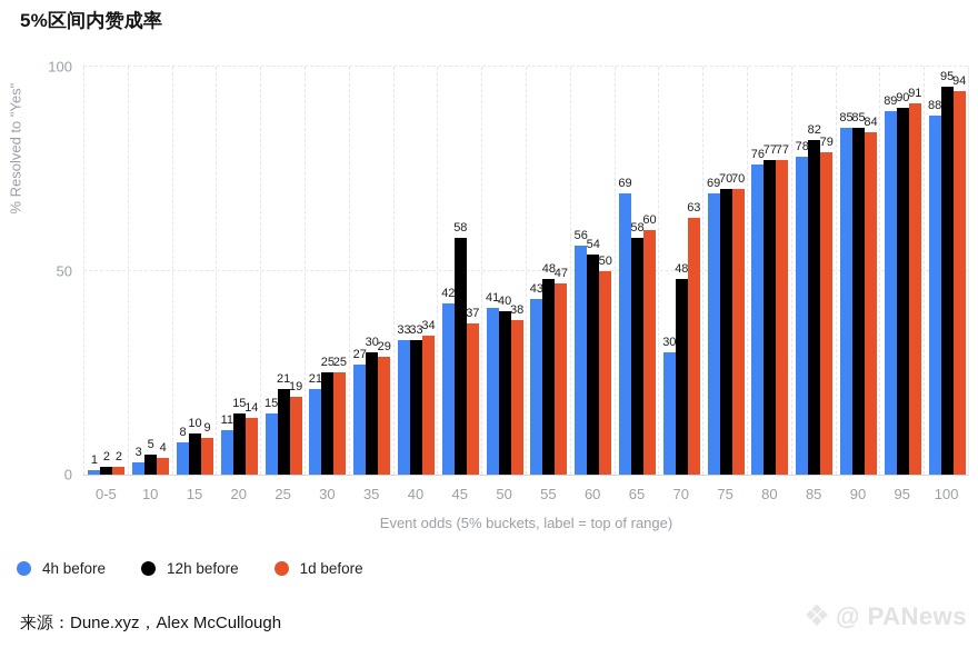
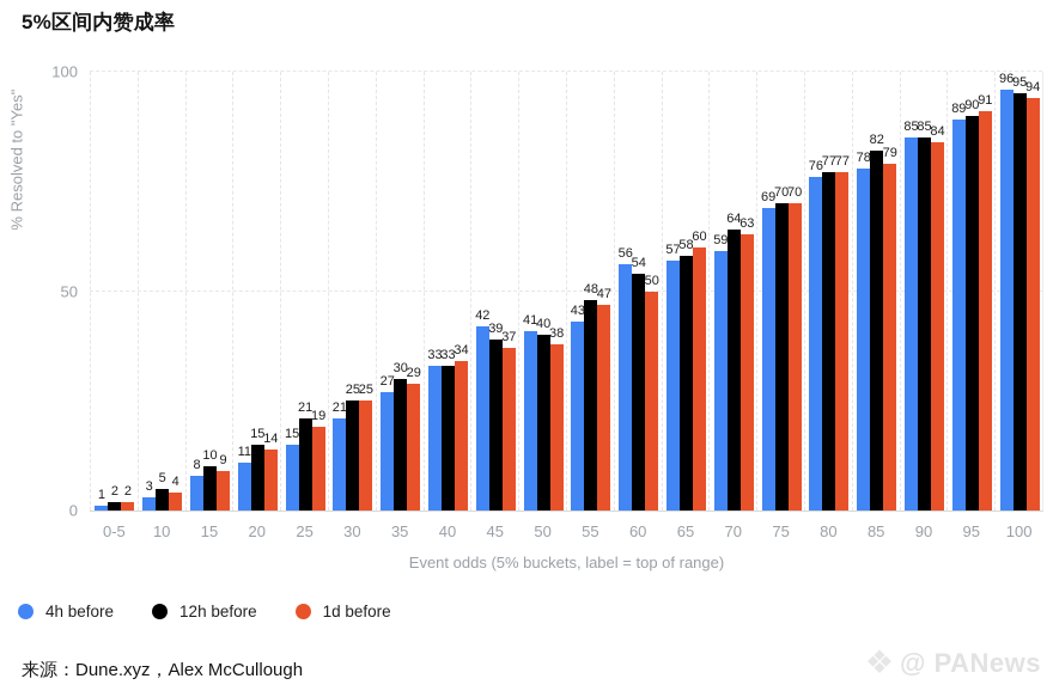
12h before/45: 58 -> 39
4h before/65: 69 -> 57
4h before/70: 30 -> 59
12h before/70: 48 -> 64
4h before/100: 88 -> 96
